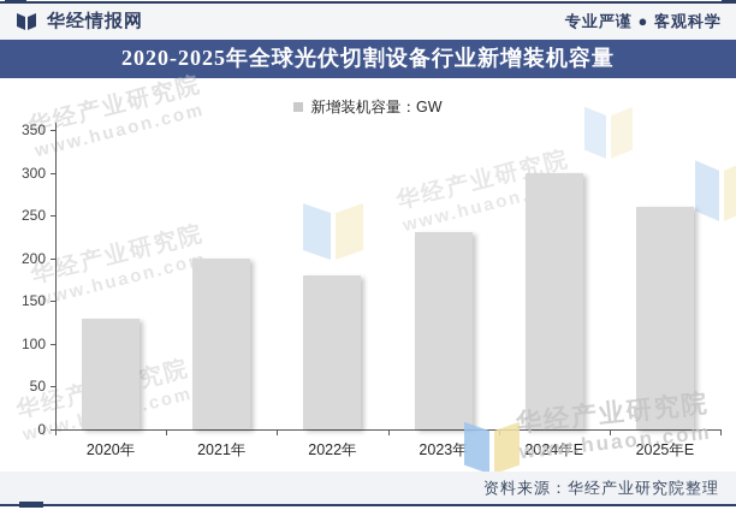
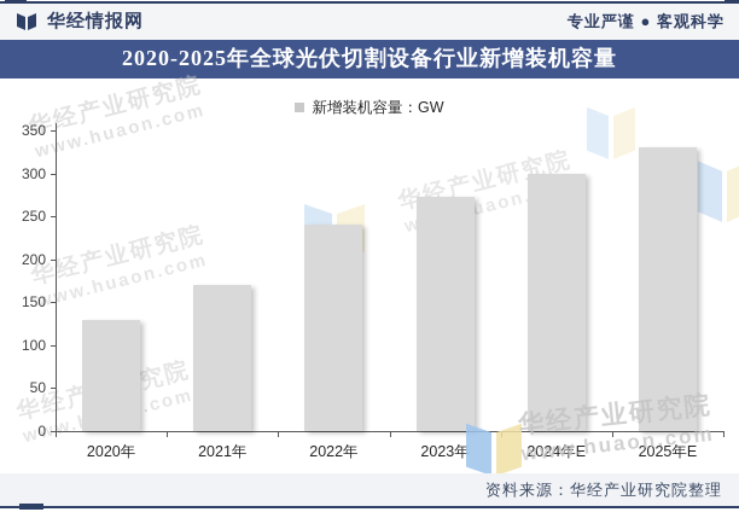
2021年: 200 -> 170
2022年: 180 -> 240
2023年: 230 -> 270
2025年E: 260 -> 330
